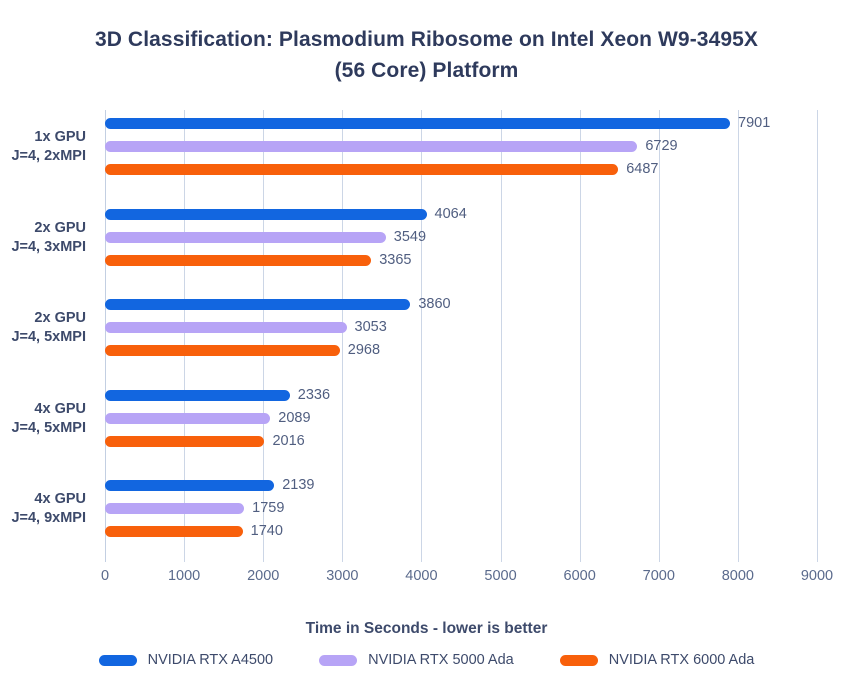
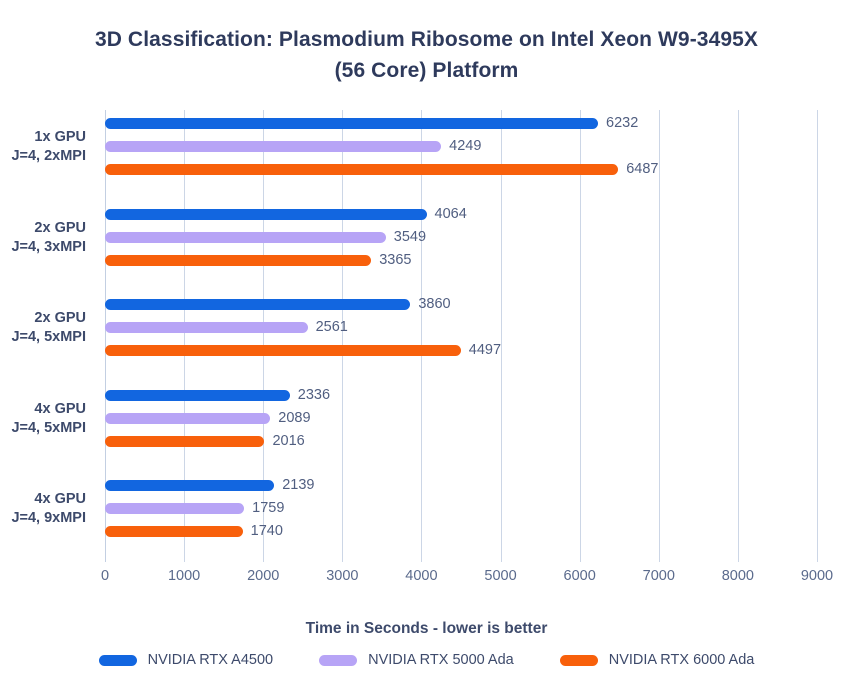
NVIDIA RTX A4500/1x GPU J=4, 2xMPI: 7901 -> 6232
NVIDIA RTX 5000 Ada/1x GPU J=4, 2xMPI: 6729 -> 4249
NVIDIA RTX 5000 Ada/2x GPU J=4, 5xMPI: 3053 -> 2561
NVIDIA RTX 6000 Ada/2x GPU J=4, 5xMPI: 2968 -> 4497
